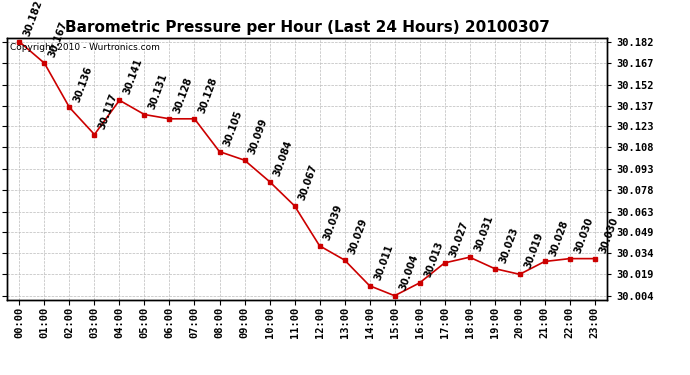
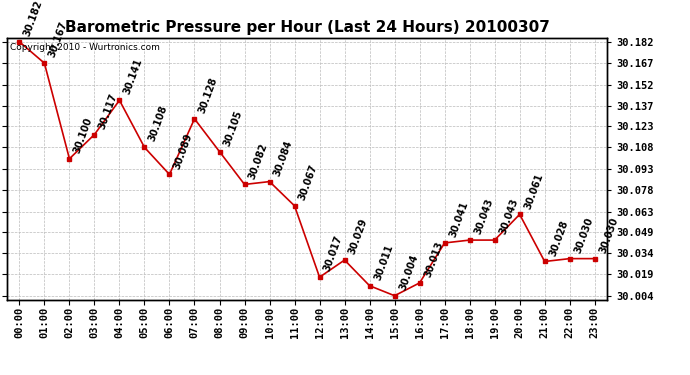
02:00: 30.136 -> 30.100
05:00: 30.131 -> 30.108
06:00: 30.128 -> 30.089
09:00: 30.099 -> 30.082
12:00: 30.039 -> 30.017
17:00: 30.027 -> 30.041
18:00: 30.031 -> 30.043
19:00: 30.023 -> 30.043
20:00: 30.019 -> 30.061
